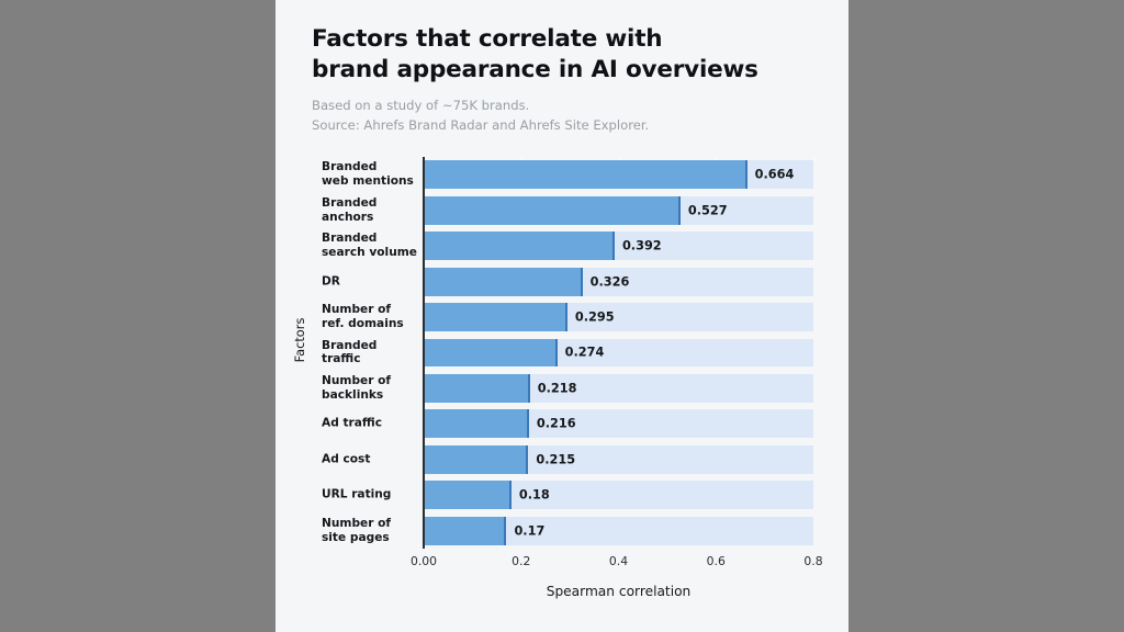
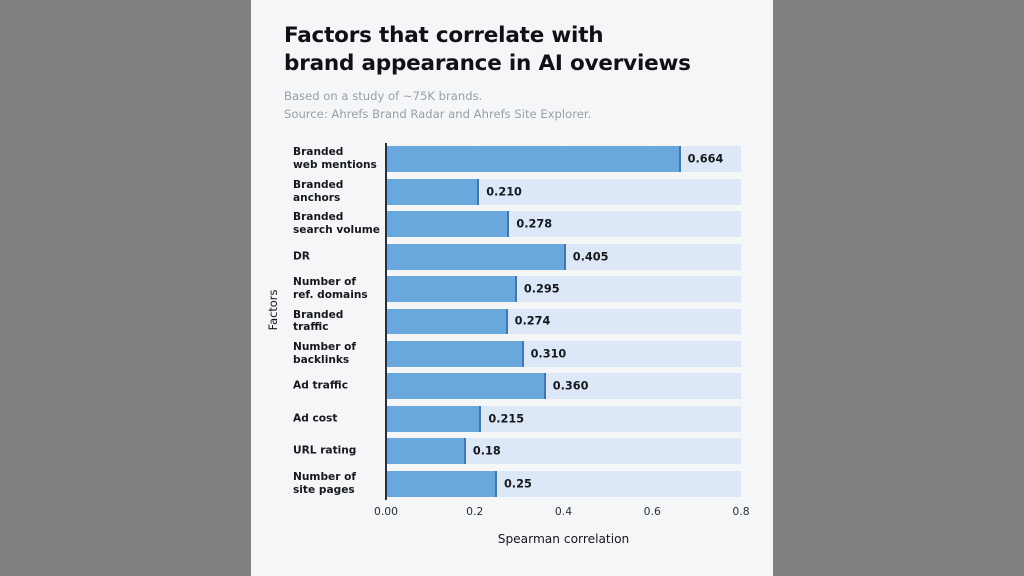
Branded anchors: 0.527 -> 0.210
Branded search volume: 0.392 -> 0.278
DR: 0.326 -> 0.405
Number of backlinks: 0.218 -> 0.310
Ad traffic: 0.216 -> 0.360
Number of site pages: 0.17 -> 0.25
